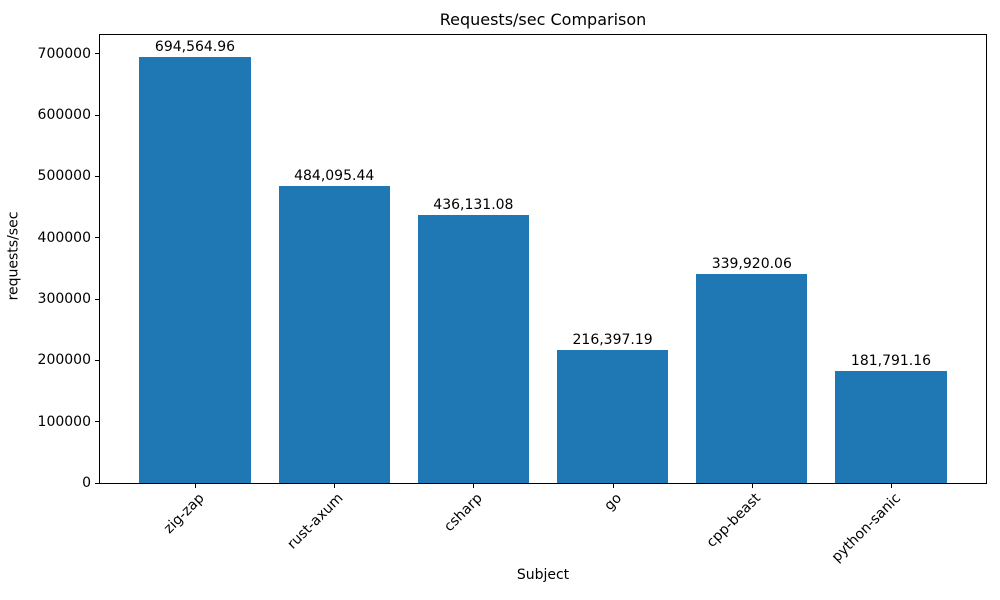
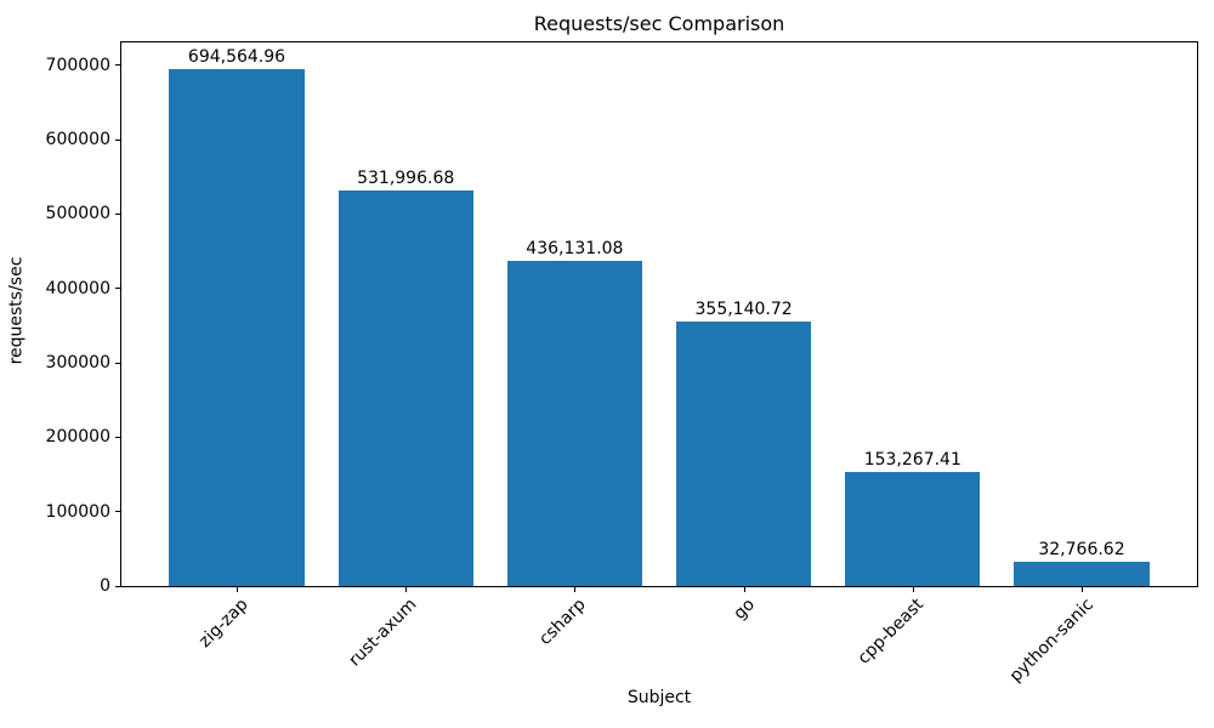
rust-axum: 484,095.44 -> 531,996.68
go: 216,397.19 -> 355,140.72
cpp-beast: 339,920.06 -> 153,267.41
python-sanic: 181,791.16 -> 32,766.62
